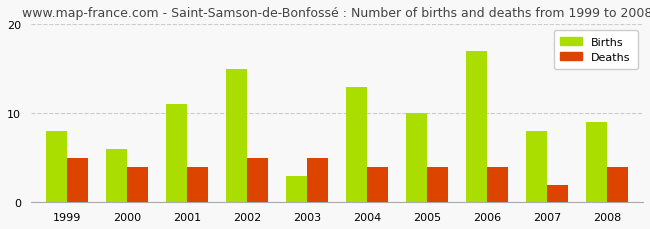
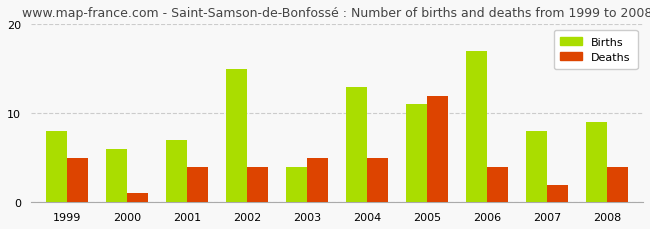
Deaths/2000: 4 -> 1
Births/2001: 11 -> 7
Deaths/2002: 5 -> 4
Births/2003: 3 -> 4
Deaths/2004: 4 -> 5
Births/2005: 10 -> 11
Deaths/2005: 4 -> 12
